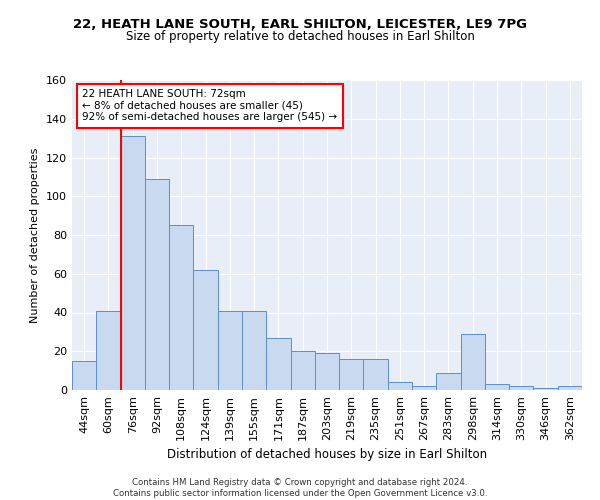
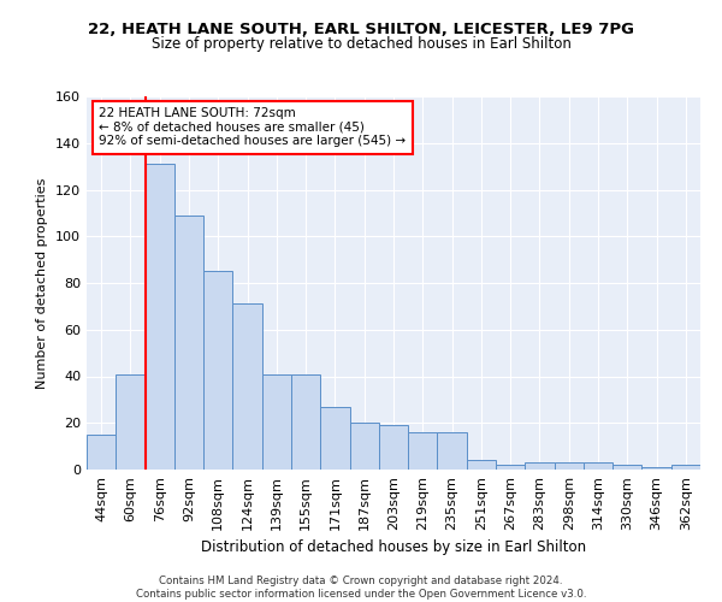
124sqm: 62 -> 71
283sqm: 9 -> 3
298sqm: 29 -> 3
